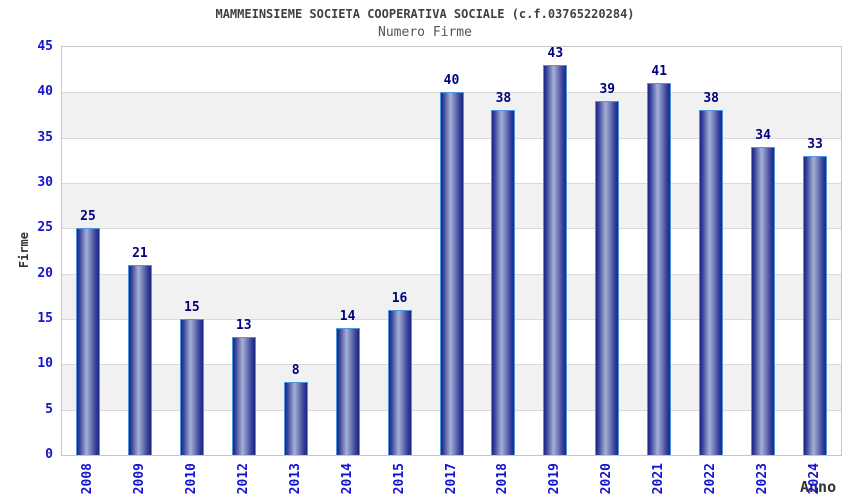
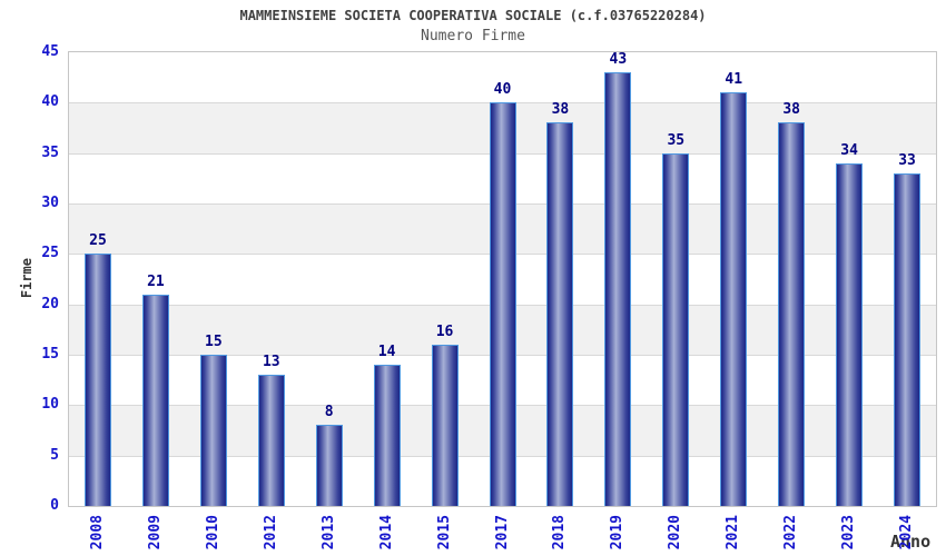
2020: 39 -> 35
